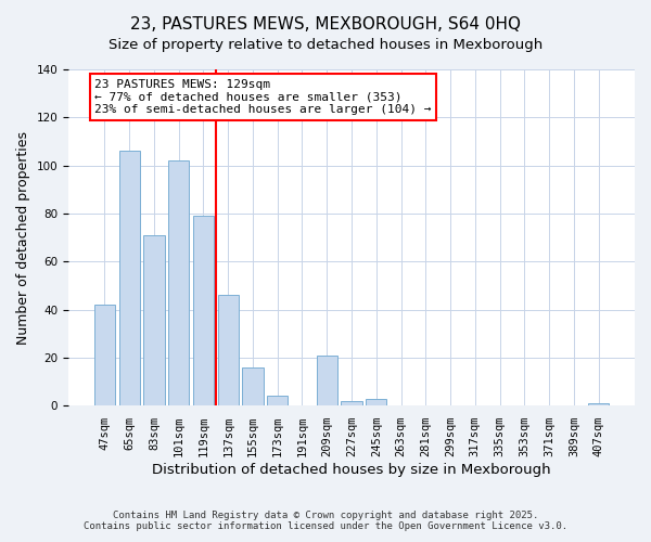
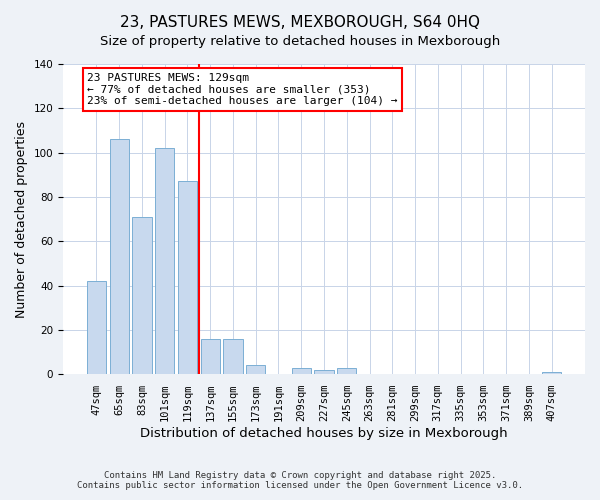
119sqm: 79 -> 87
137sqm: 46 -> 16
209sqm: 21 -> 3
